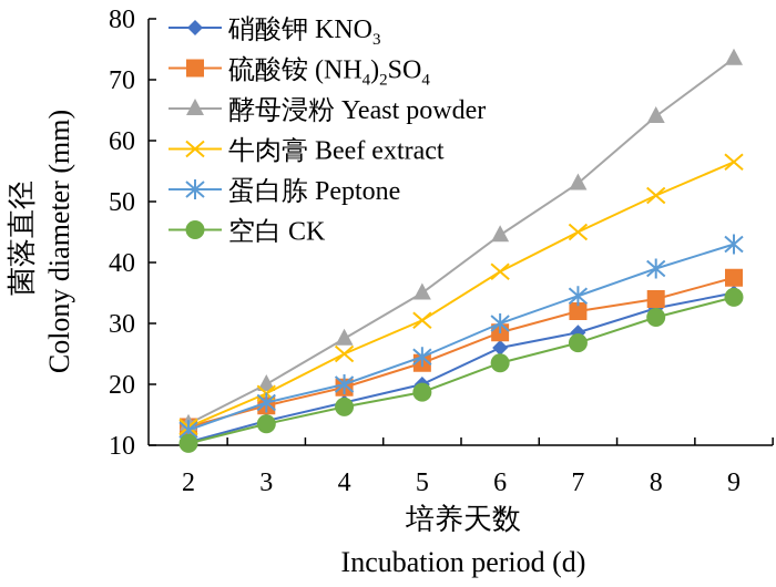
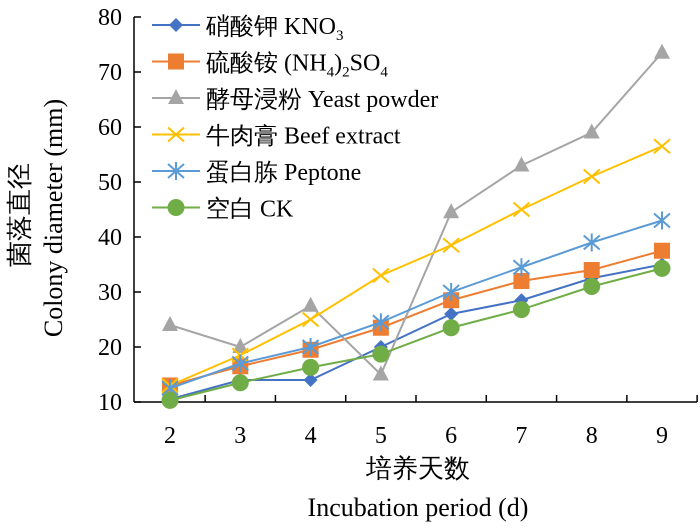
酵母浸粉 Yeast powder/2: 14 -> 24
硝酸钾 KNO3/4: 17 -> 14
酵母浸粉 Yeast powder/5: 35 -> 15
牛肉膏 Beef extract/5: 30 -> 33
酵母浸粉 Yeast powder/8: 64 -> 59
